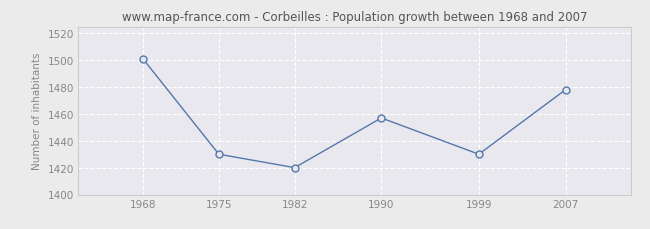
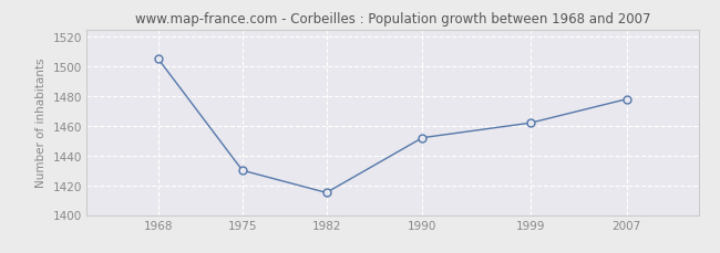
1968: 1501 -> 1505
1982: 1420 -> 1415
1990: 1457 -> 1452
1999: 1430 -> 1462
